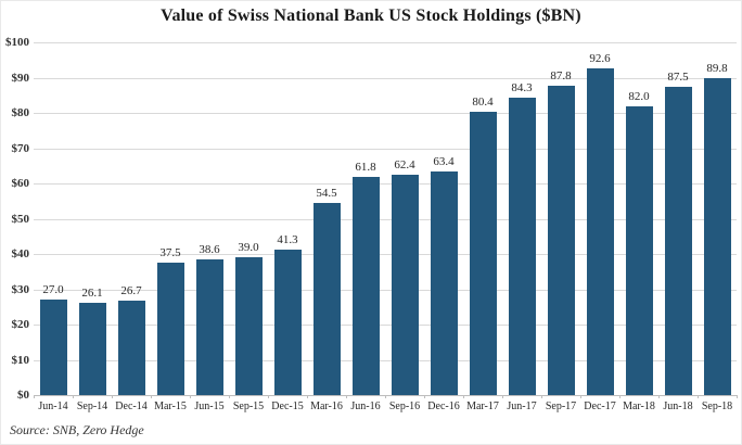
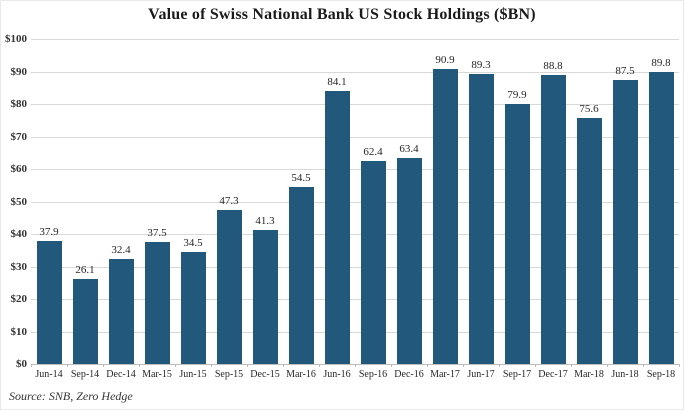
Jun-14: 27.0 -> 37.9
Dec-14: 26.7 -> 32.4
Jun-15: 38.6 -> 34.5
Sep-15: 39.0 -> 47.3
Jun-16: 61.8 -> 84.1
Mar-17: 80.4 -> 90.9
Jun-17: 84.3 -> 89.3
Sep-17: 87.8 -> 79.9
Dec-17: 92.6 -> 88.8
Mar-18: 82.0 -> 75.6
